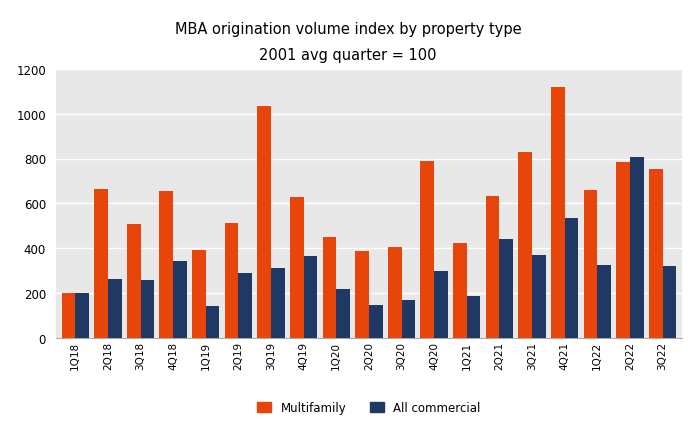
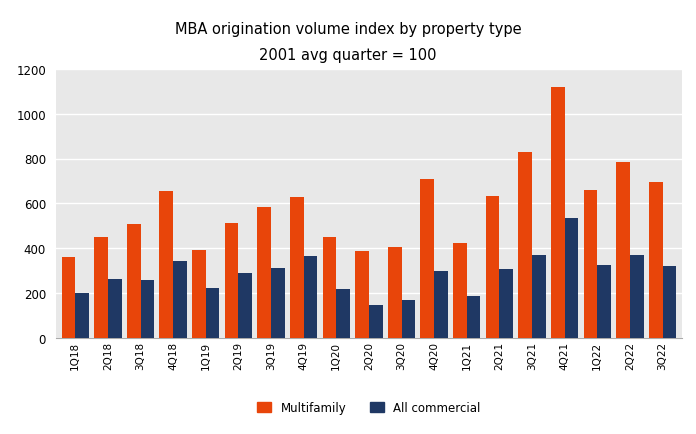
Multifamily/1Q18: 200 -> 360
Multifamily/2Q18: 665 -> 450
All commercial/1Q19: 145 -> 225
Multifamily/3Q19: 1035 -> 585
Multifamily/4Q20: 790 -> 710
All commercial/2Q21: 440 -> 310
All commercial/2Q22: 805 -> 370
Multifamily/3Q22: 755 -> 695
